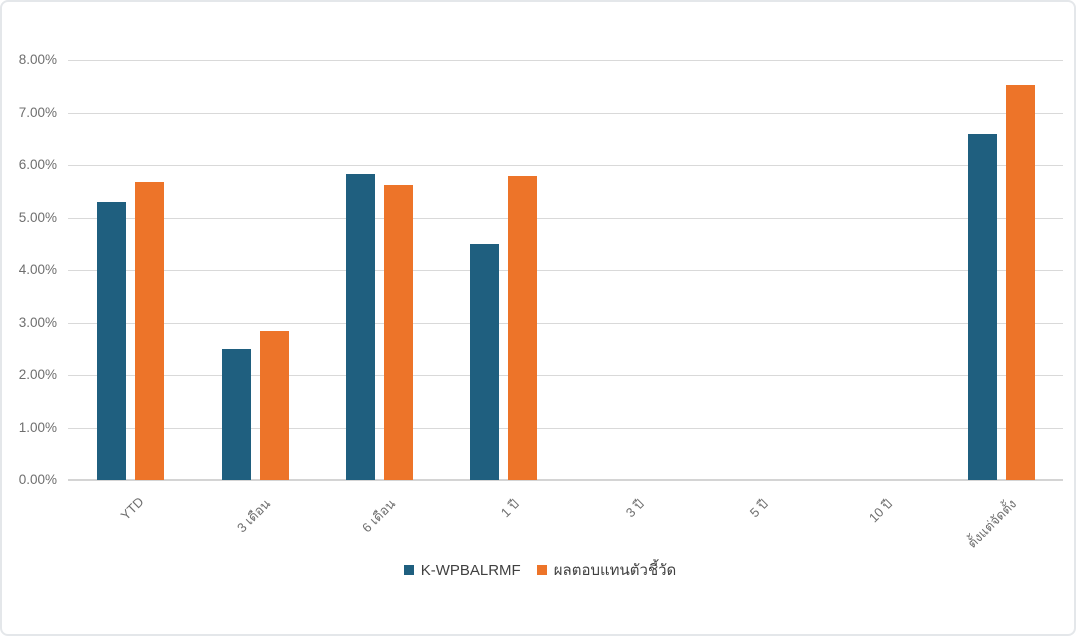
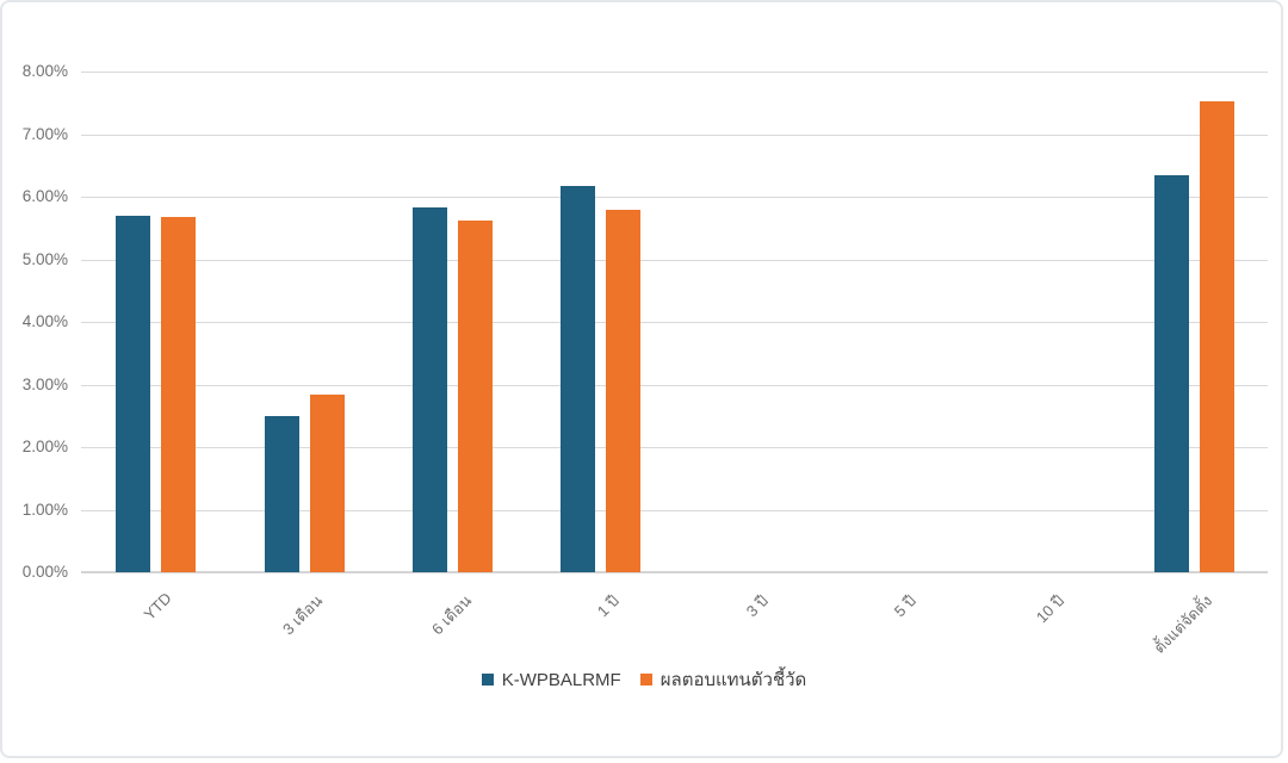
K-WPBALRMF/YTD: 5.3% -> 5.7%
K-WPBALRMF/1 ปี: 4.5% -> 6.2%
K-WPBALRMF/ตั้งแต่จัดตั้ง: 6.6% -> 6.3%
